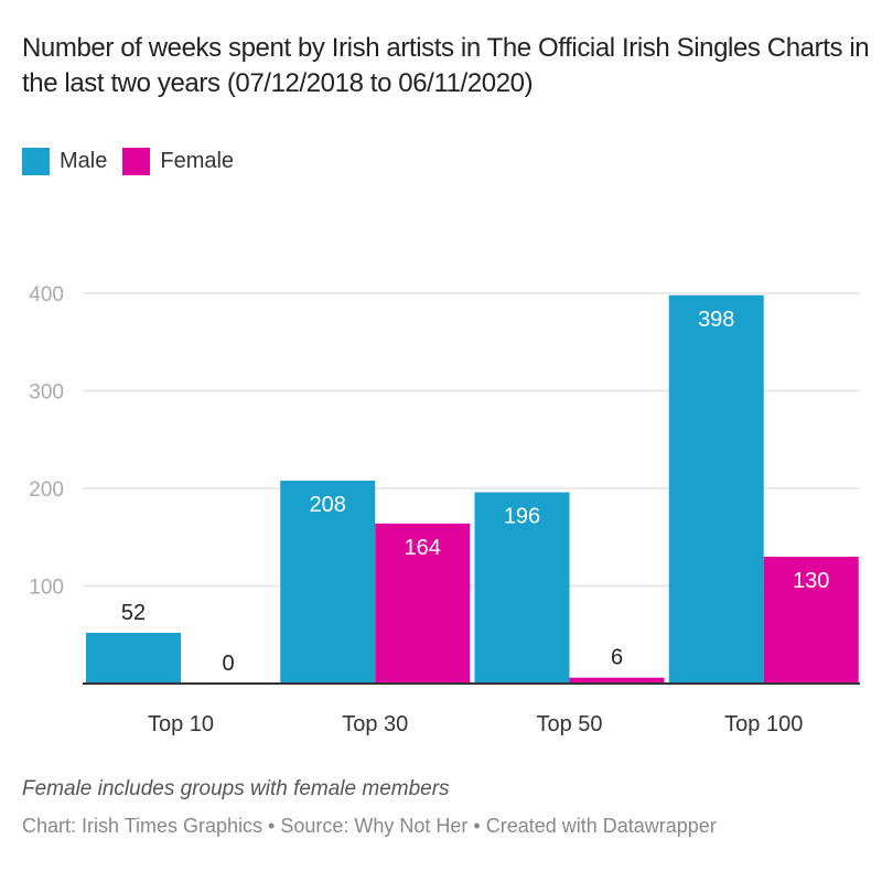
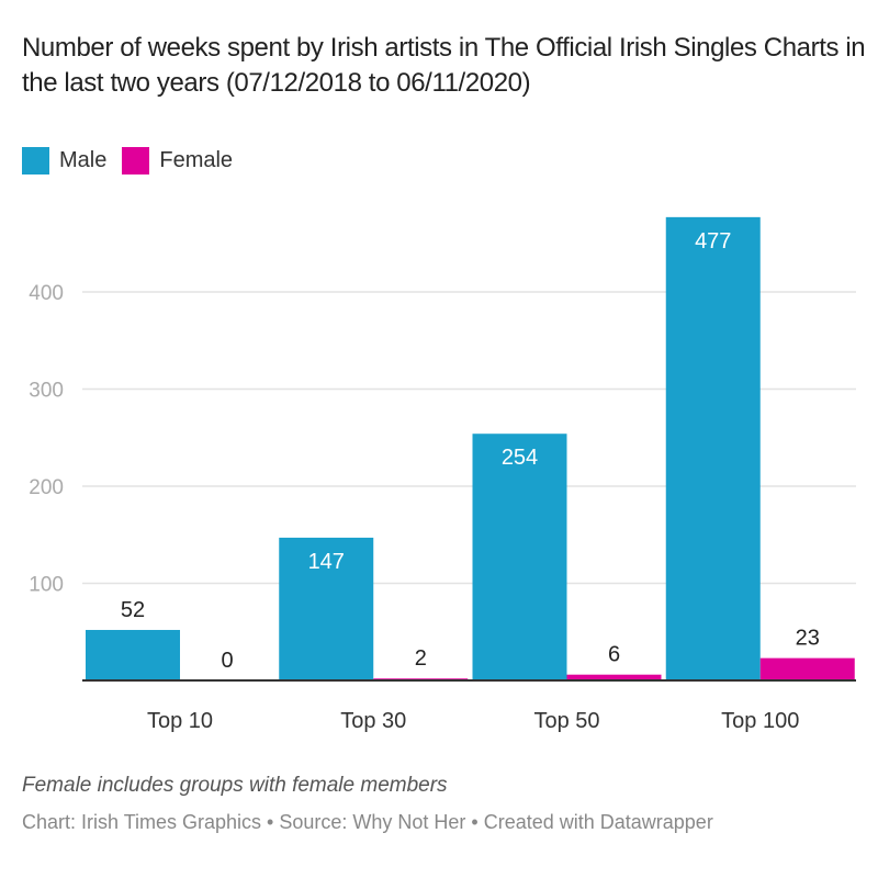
Male/Top 30: 208 -> 147
Female/Top 30: 164 -> 2
Male/Top 50: 196 -> 254
Male/Top 100: 398 -> 477
Female/Top 100: 130 -> 23
